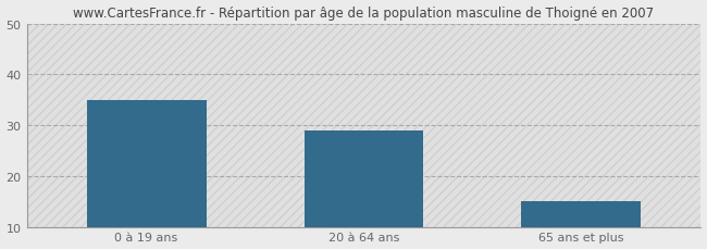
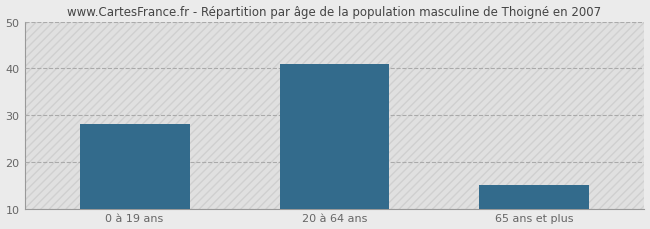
0 à 19 ans: 35 -> 28
20 à 64 ans: 29 -> 41
